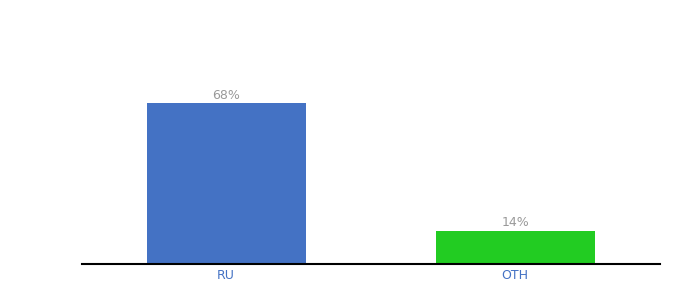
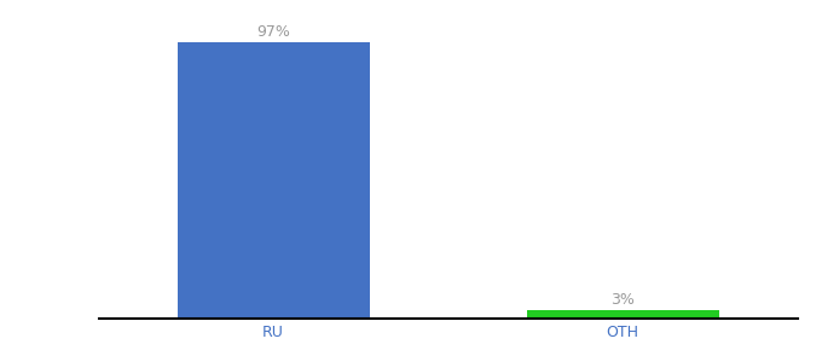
RU: 68% -> 97%
OTH: 14% -> 3%
